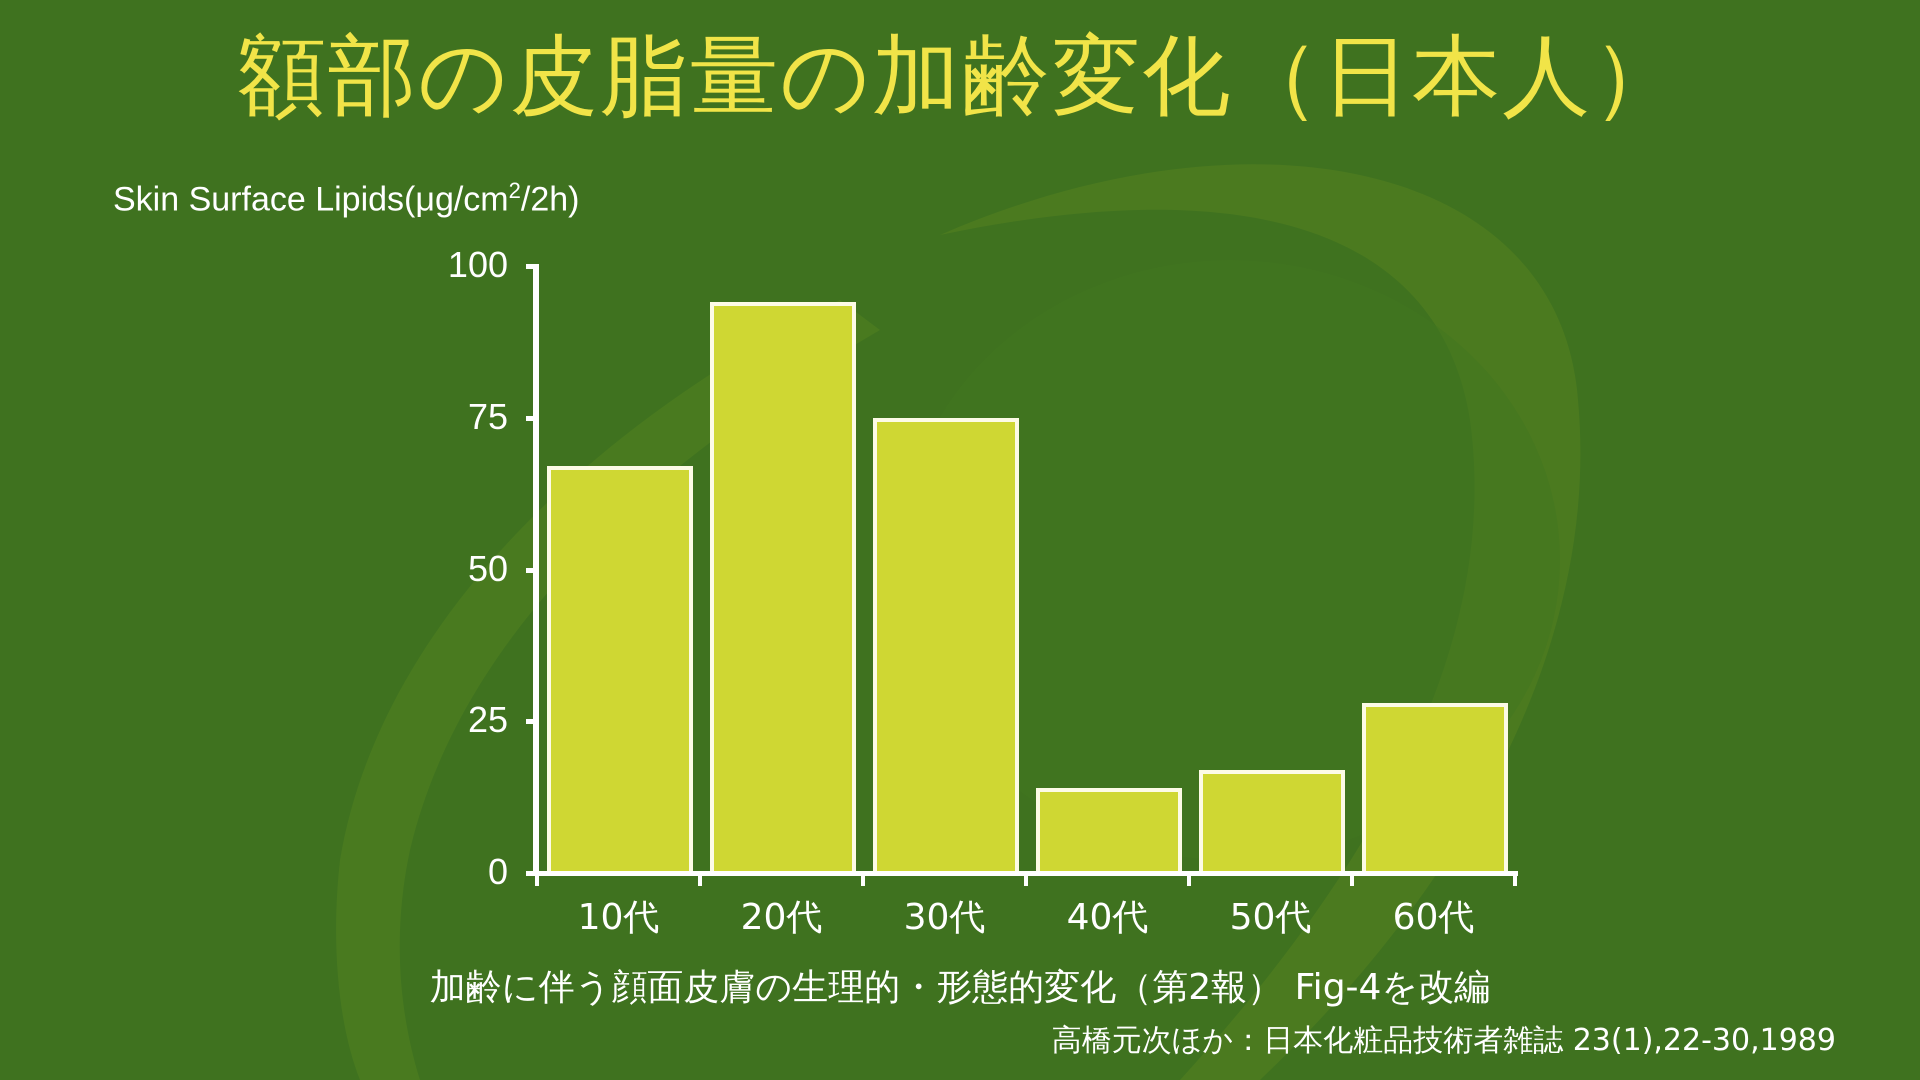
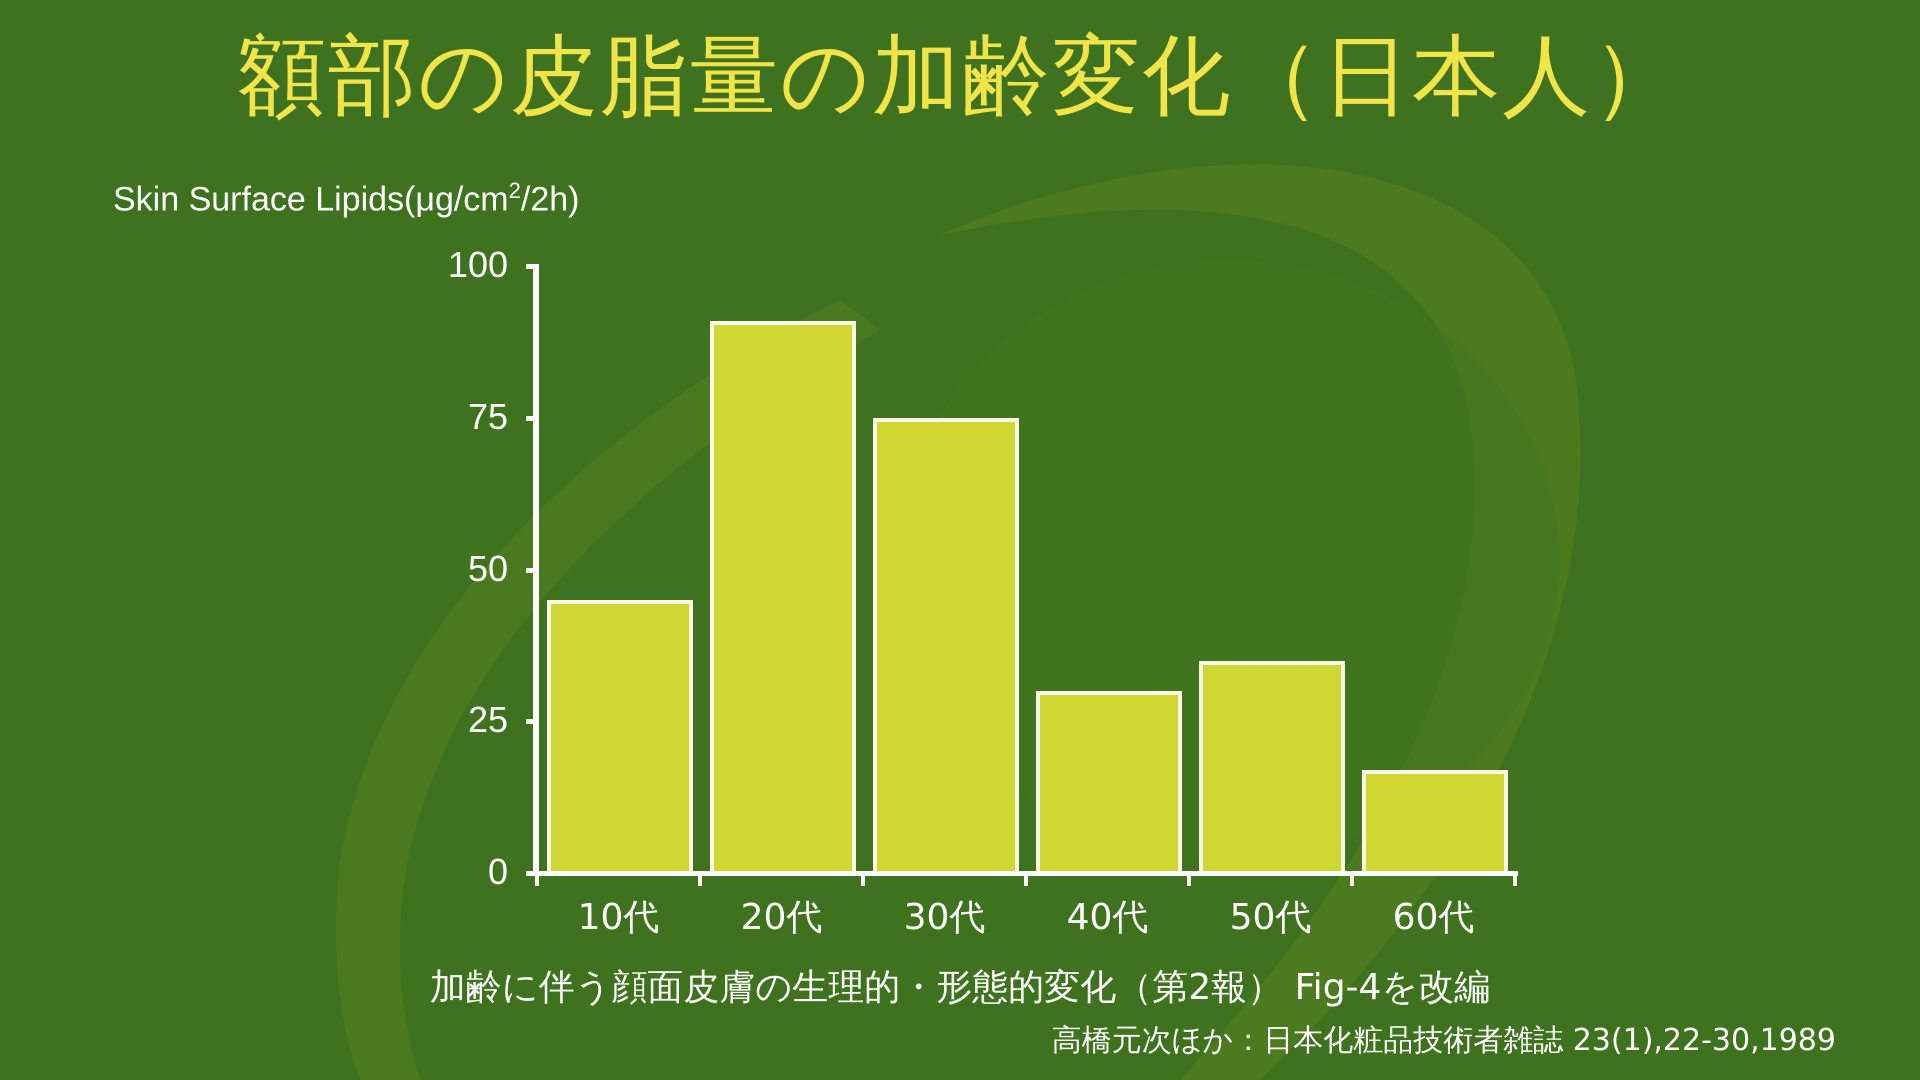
10代: 67 -> 45
20代: 94 -> 91
40代: 14 -> 30
50代: 17 -> 35
60代: 28 -> 17
